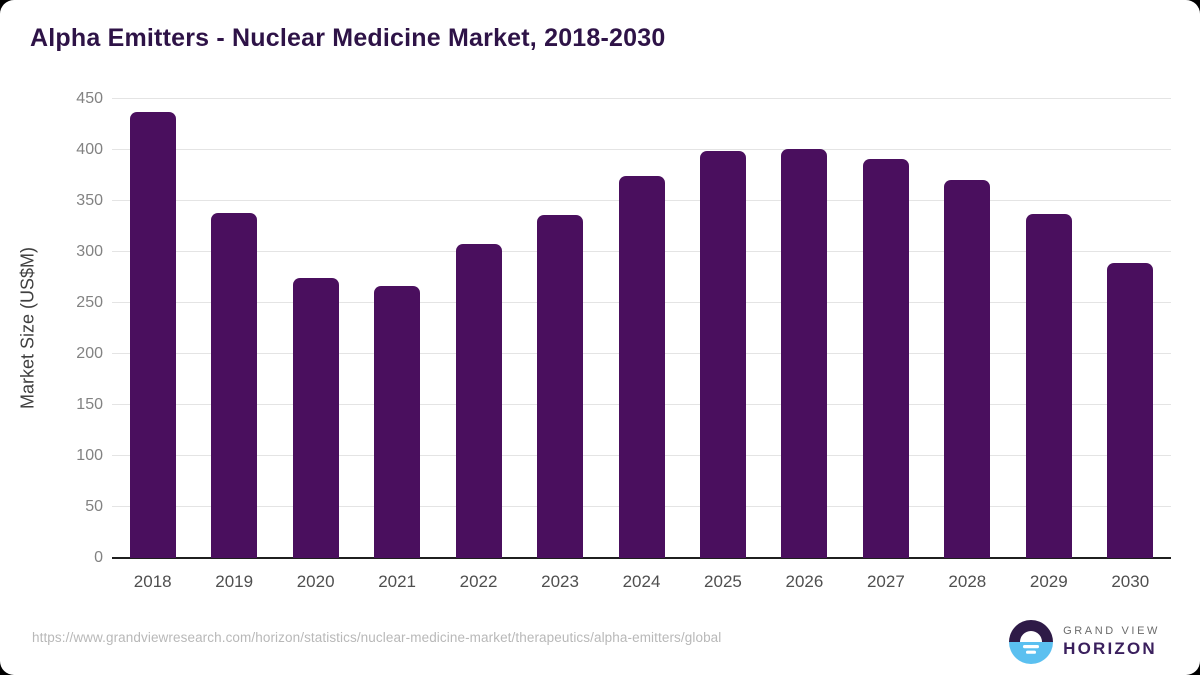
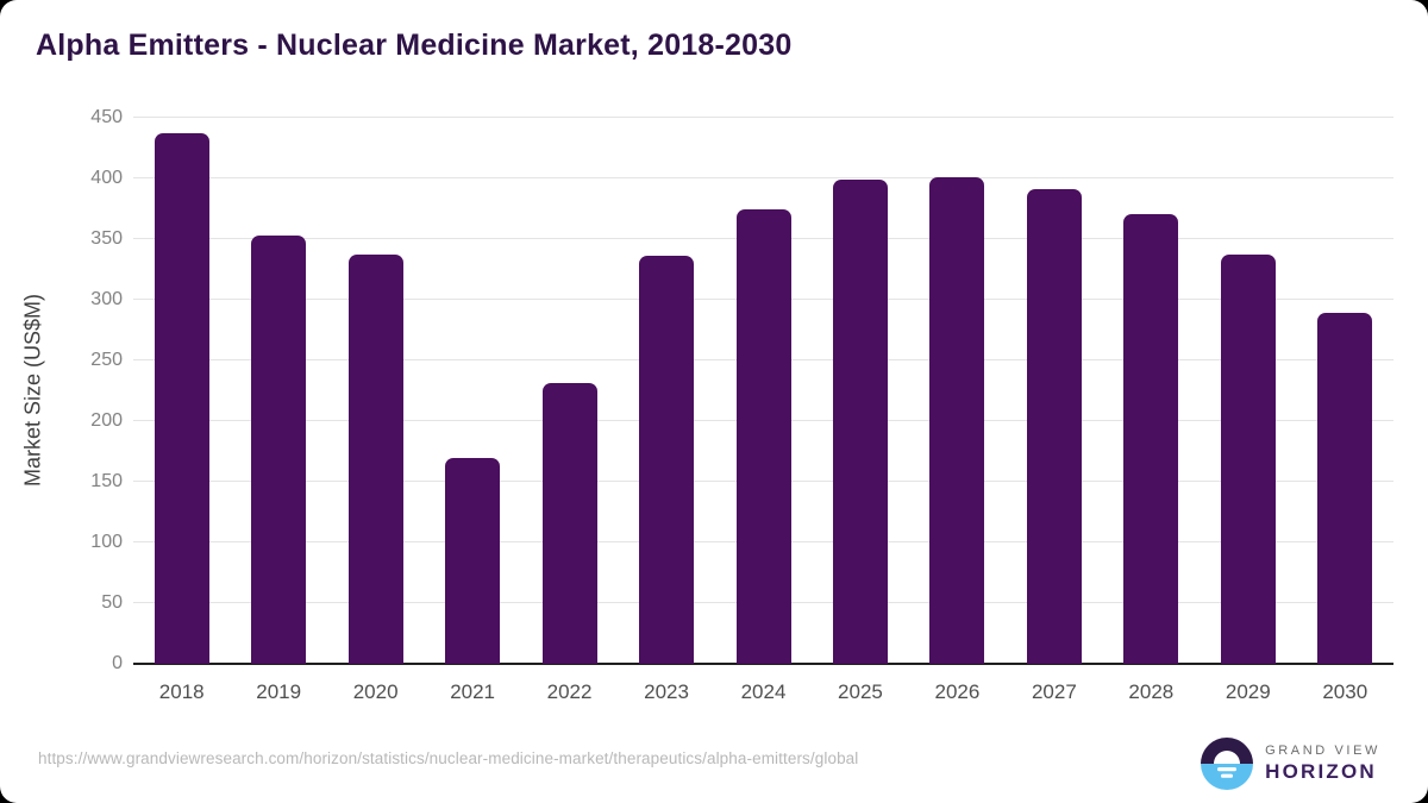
2019: 338 -> 353
2020: 275 -> 337
2021: 267 -> 170
2022: 308 -> 231
